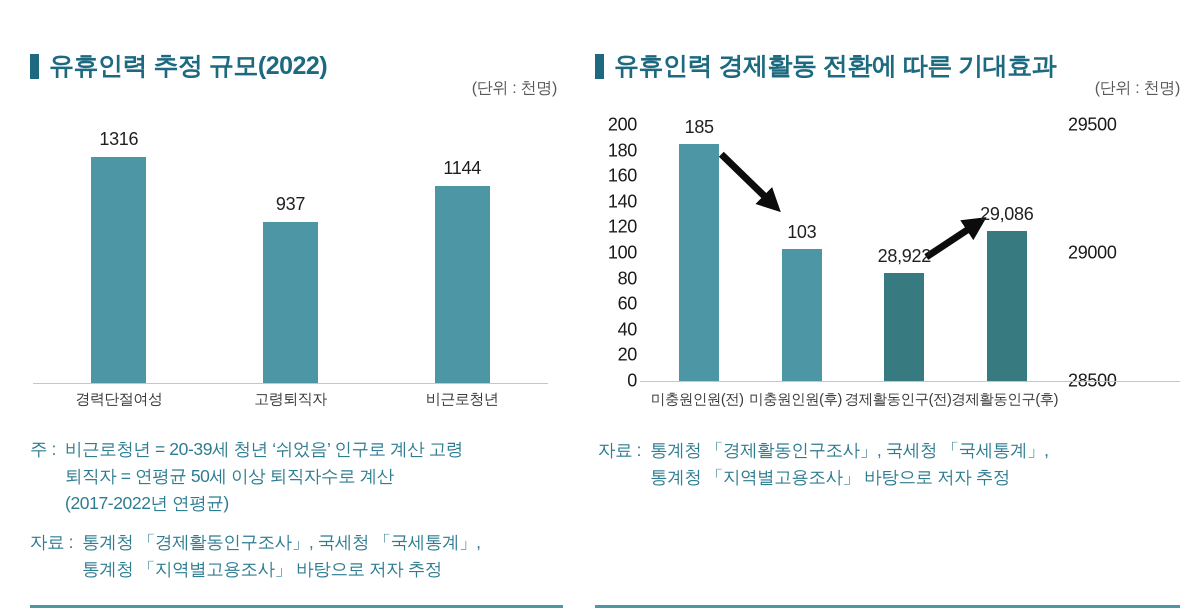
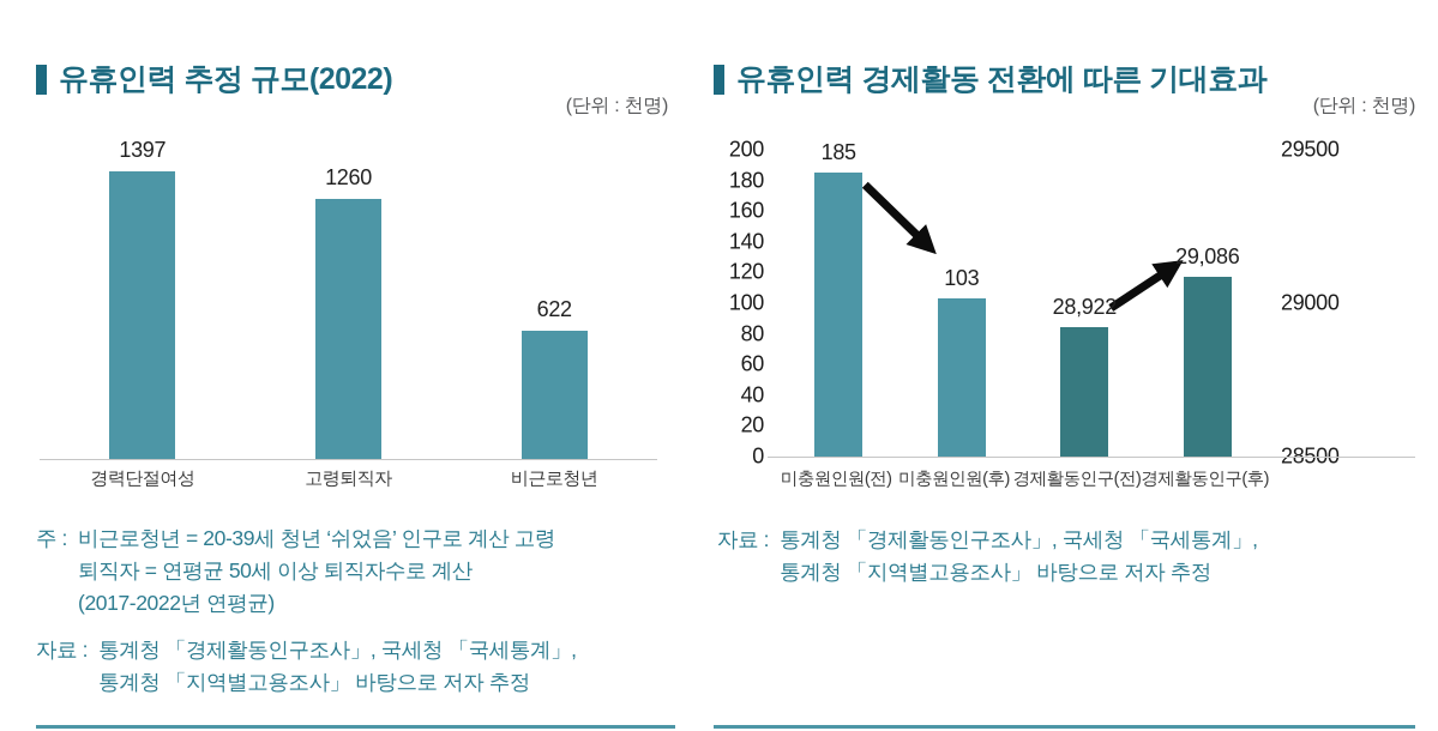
유휴인력 추정 규모(2022)/경력단절여성: 1316 -> 1397
유휴인력 추정 규모(2022)/고령퇴직자: 937 -> 1260
유휴인력 추정 규모(2022)/비근로청년: 1144 -> 622
